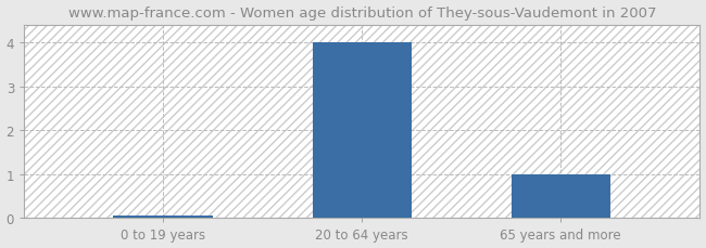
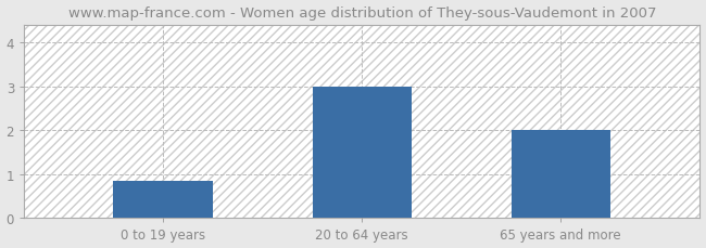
0 to 19 years: 0.05 -> 0.85
20 to 64 years: 4.00 -> 3.00
65 years and more: 1.00 -> 2.00
